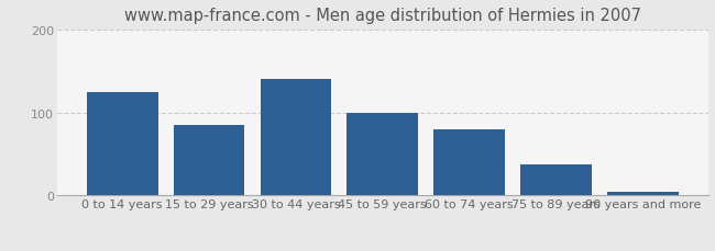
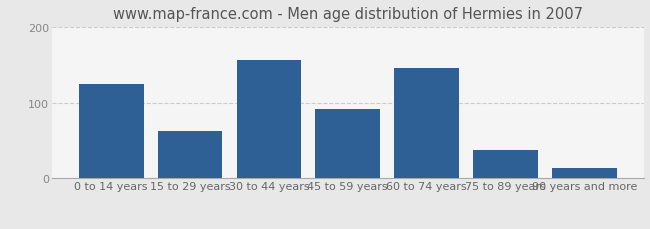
15 to 29 years: 85 -> 62
30 to 44 years: 140 -> 156
45 to 59 years: 100 -> 92
60 to 74 years: 80 -> 146
90 years and more: 5 -> 14
